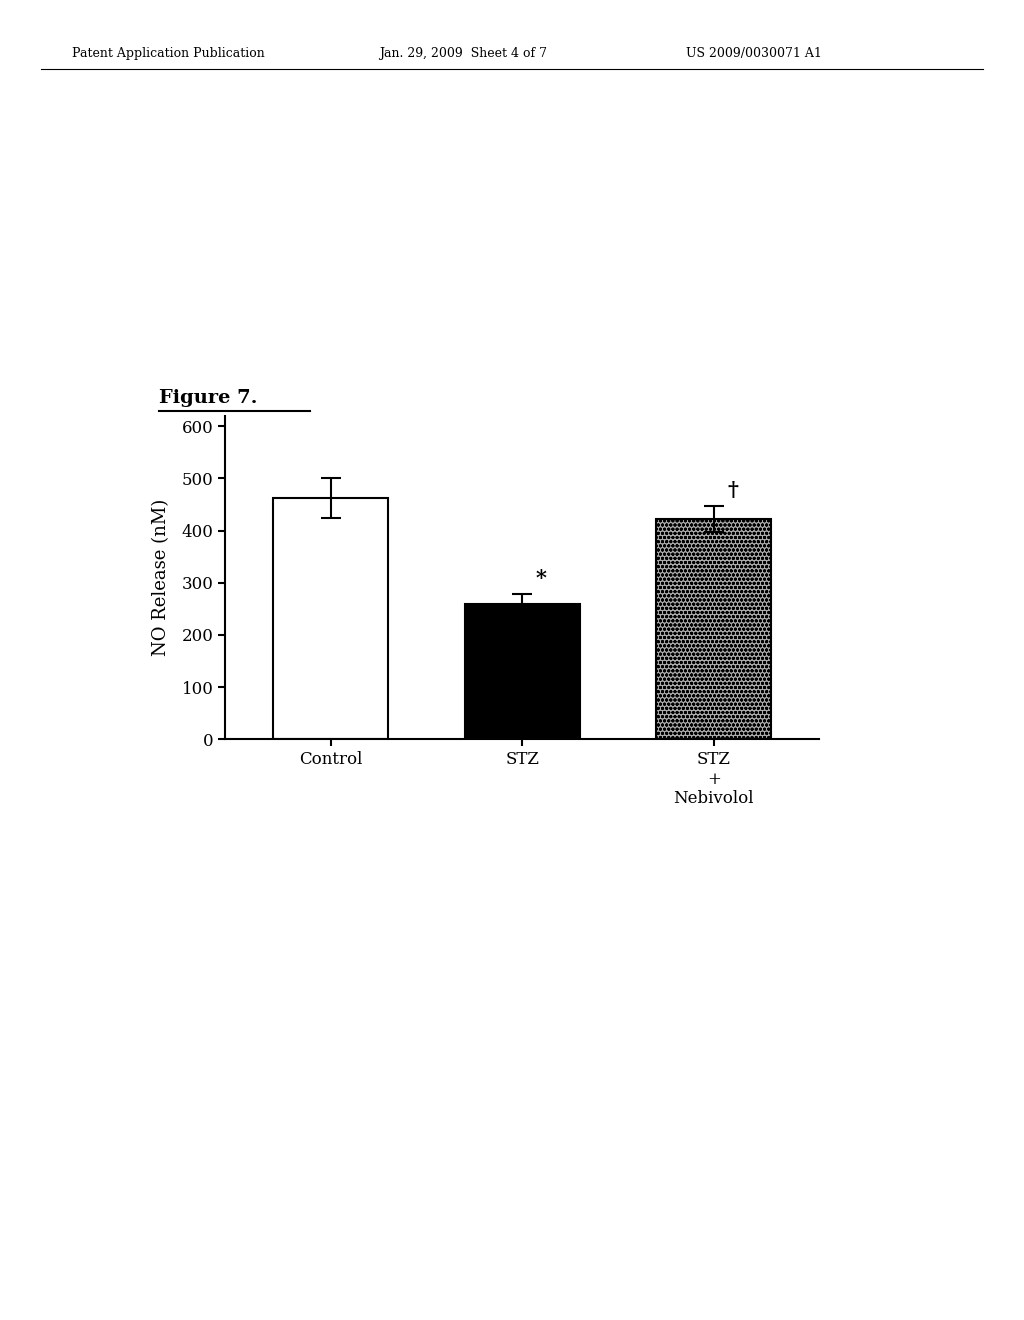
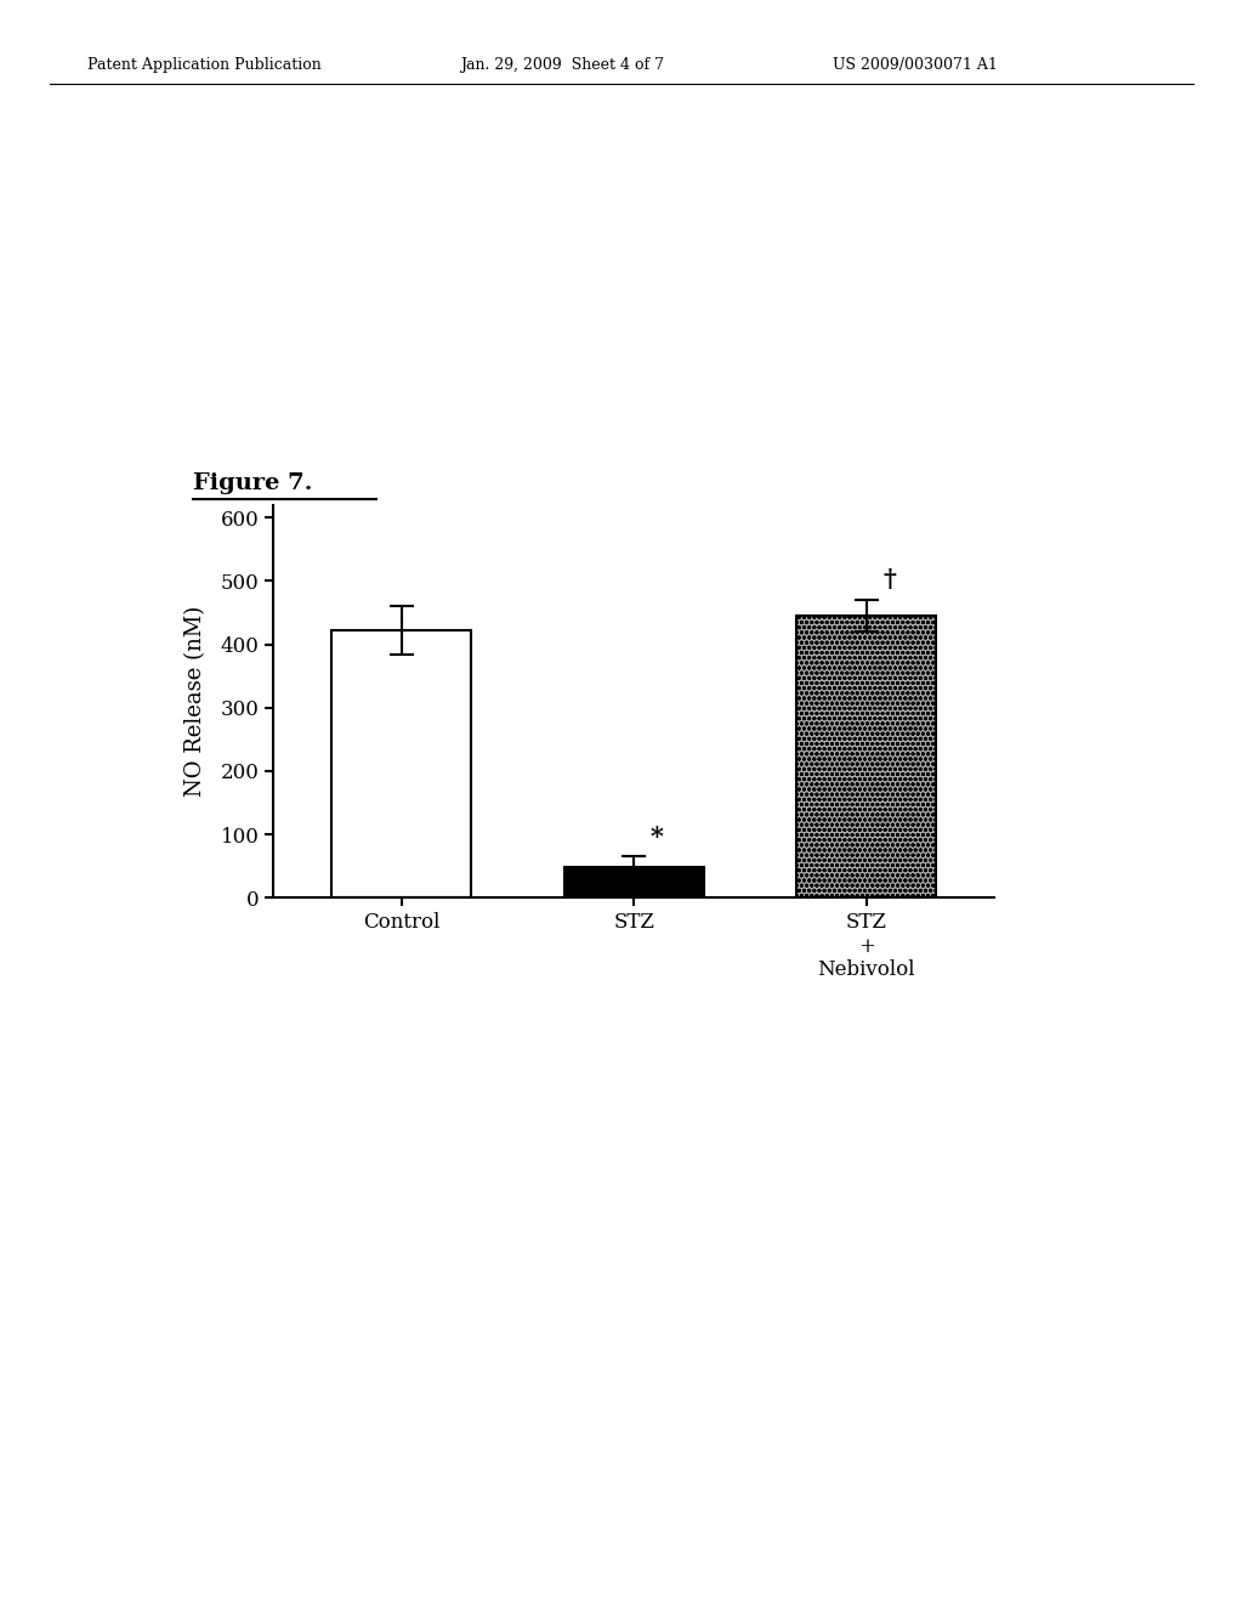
Control: 462 -> 422
STZ: 260 -> 48
STZ + Nebivolol: 422 -> 446
